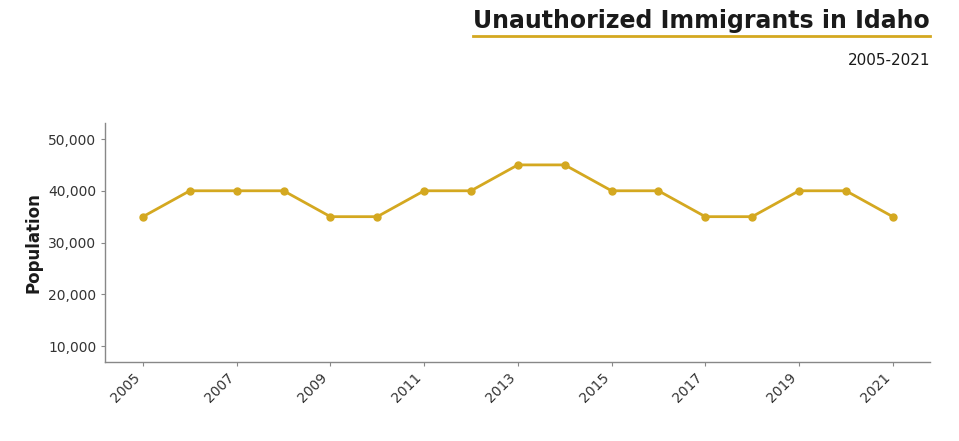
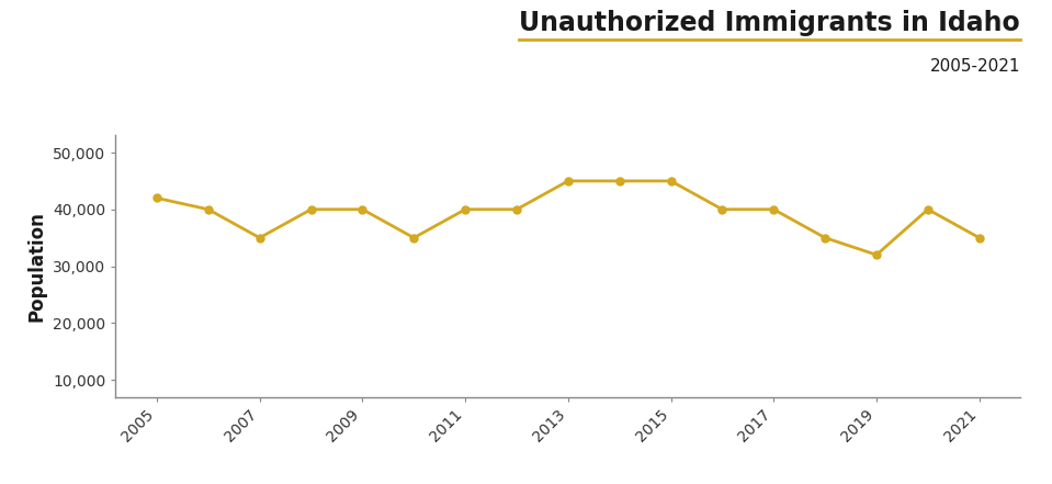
2005: 35,000 -> 42,000
2007: 40,000 -> 35,000
2009: 35,000 -> 40,000
2015: 40,000 -> 45,000
2017: 35,000 -> 40,000
2019: 40,000 -> 32,000
